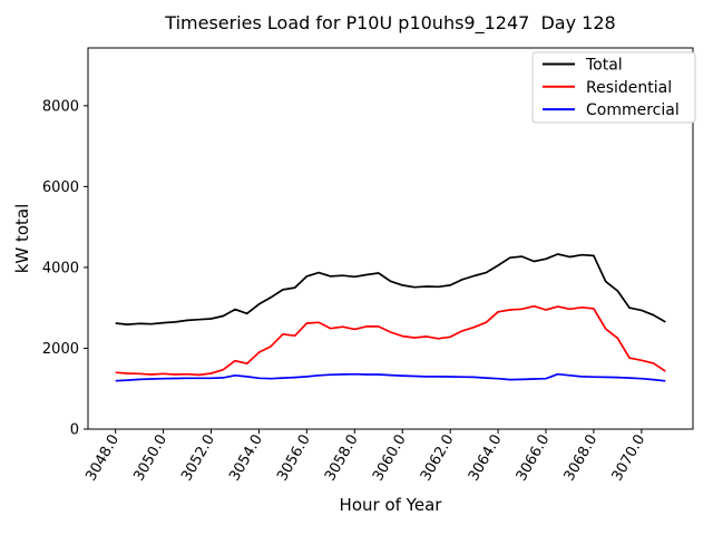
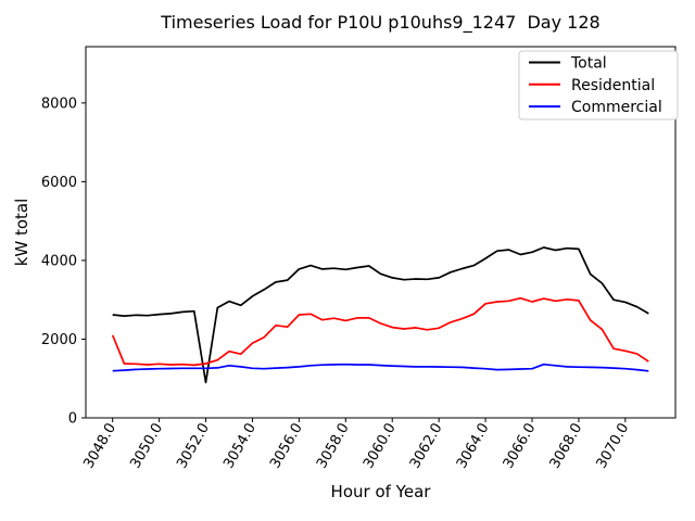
Residential/3048.0: 1400 -> 2100
Total/3052.0: 2700 -> 900
